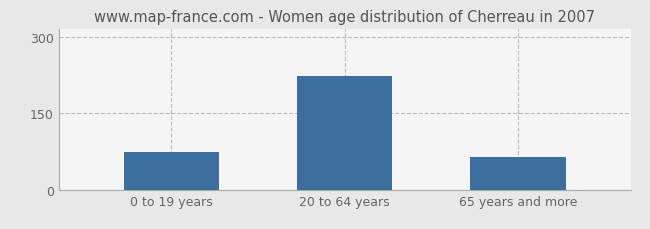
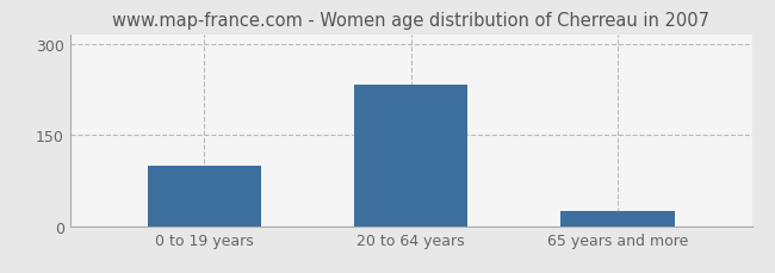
0 to 19 years: 74 -> 100
20 to 64 years: 222 -> 232
65 years and more: 64 -> 25
